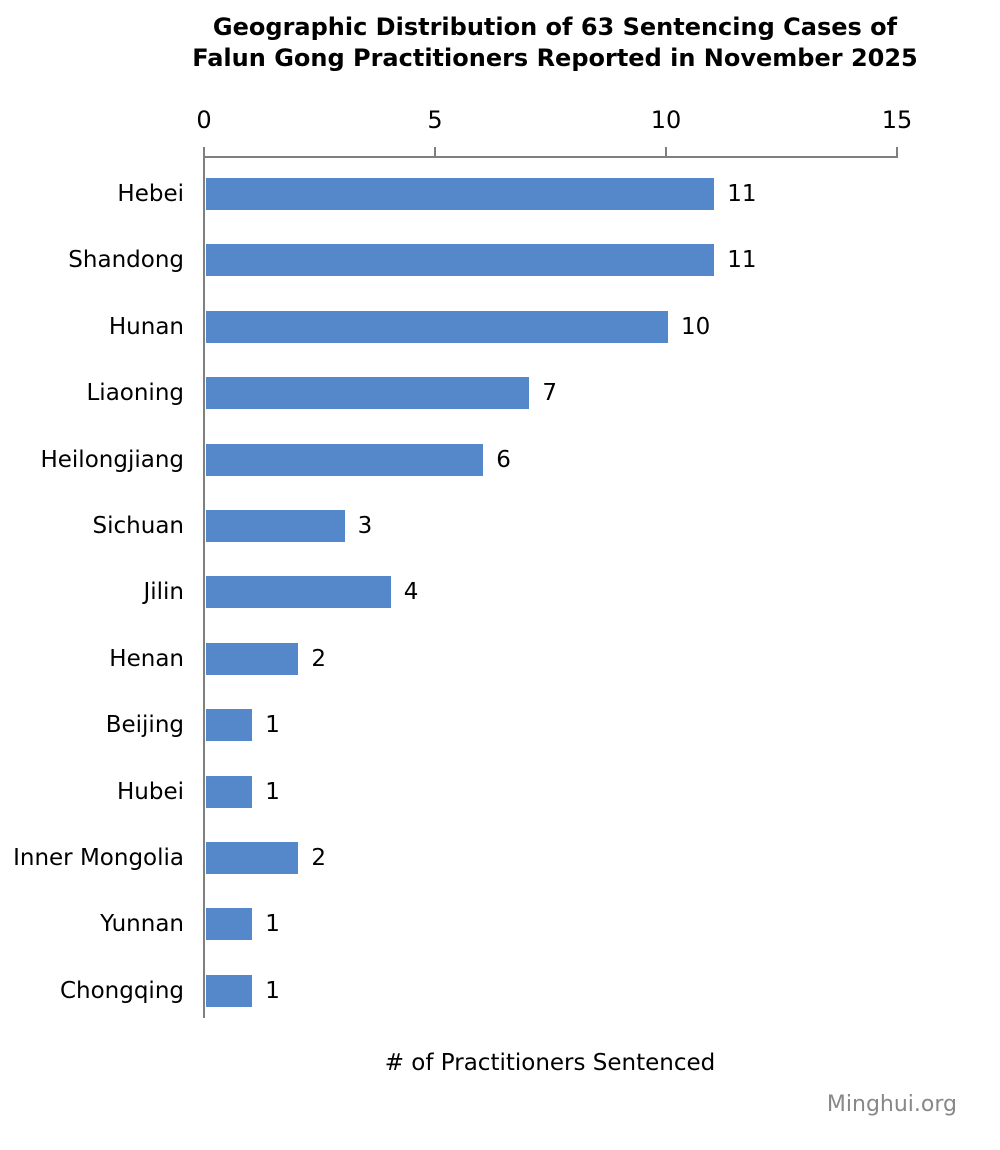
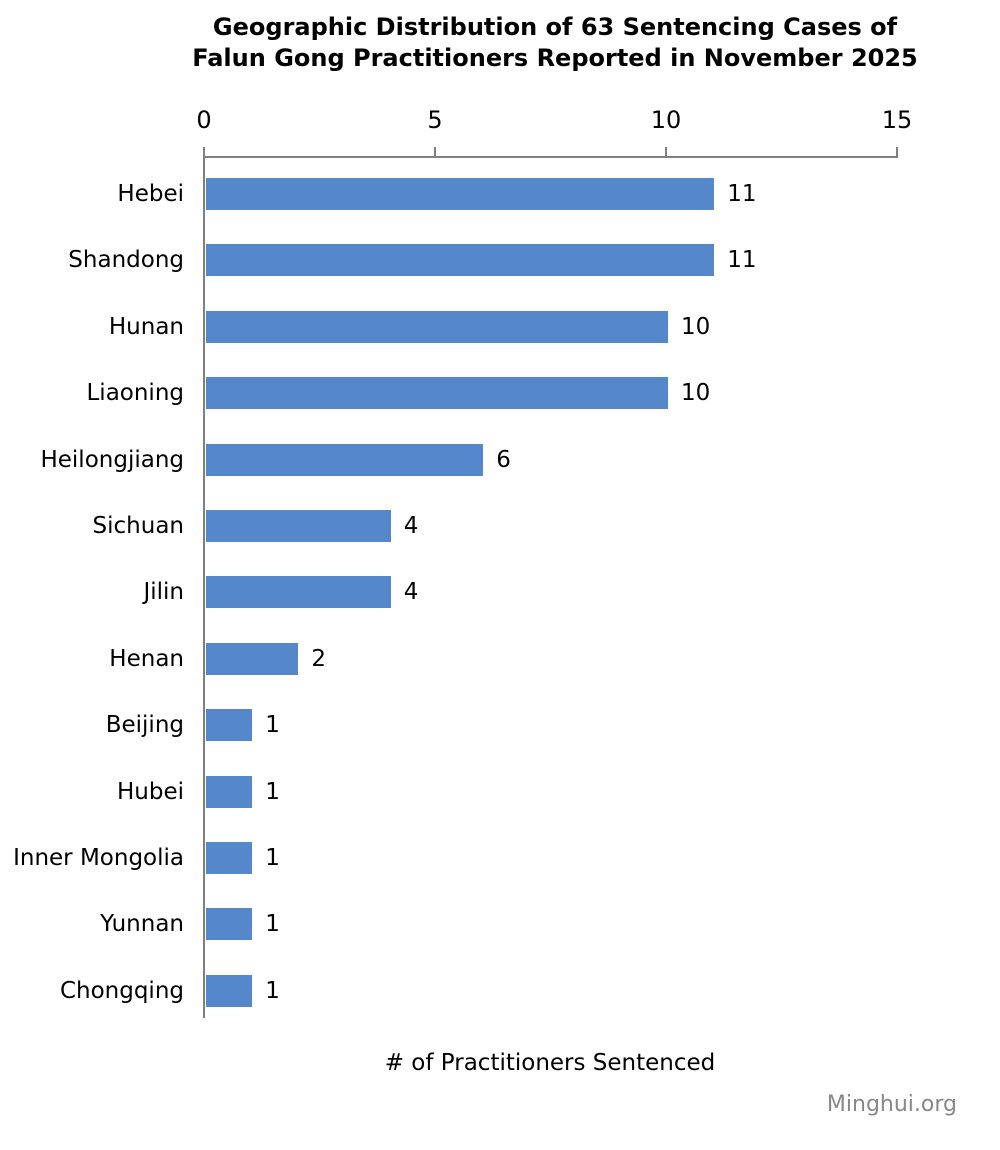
Liaoning: 7 -> 10
Sichuan: 3 -> 4
Inner Mongolia: 2 -> 1
